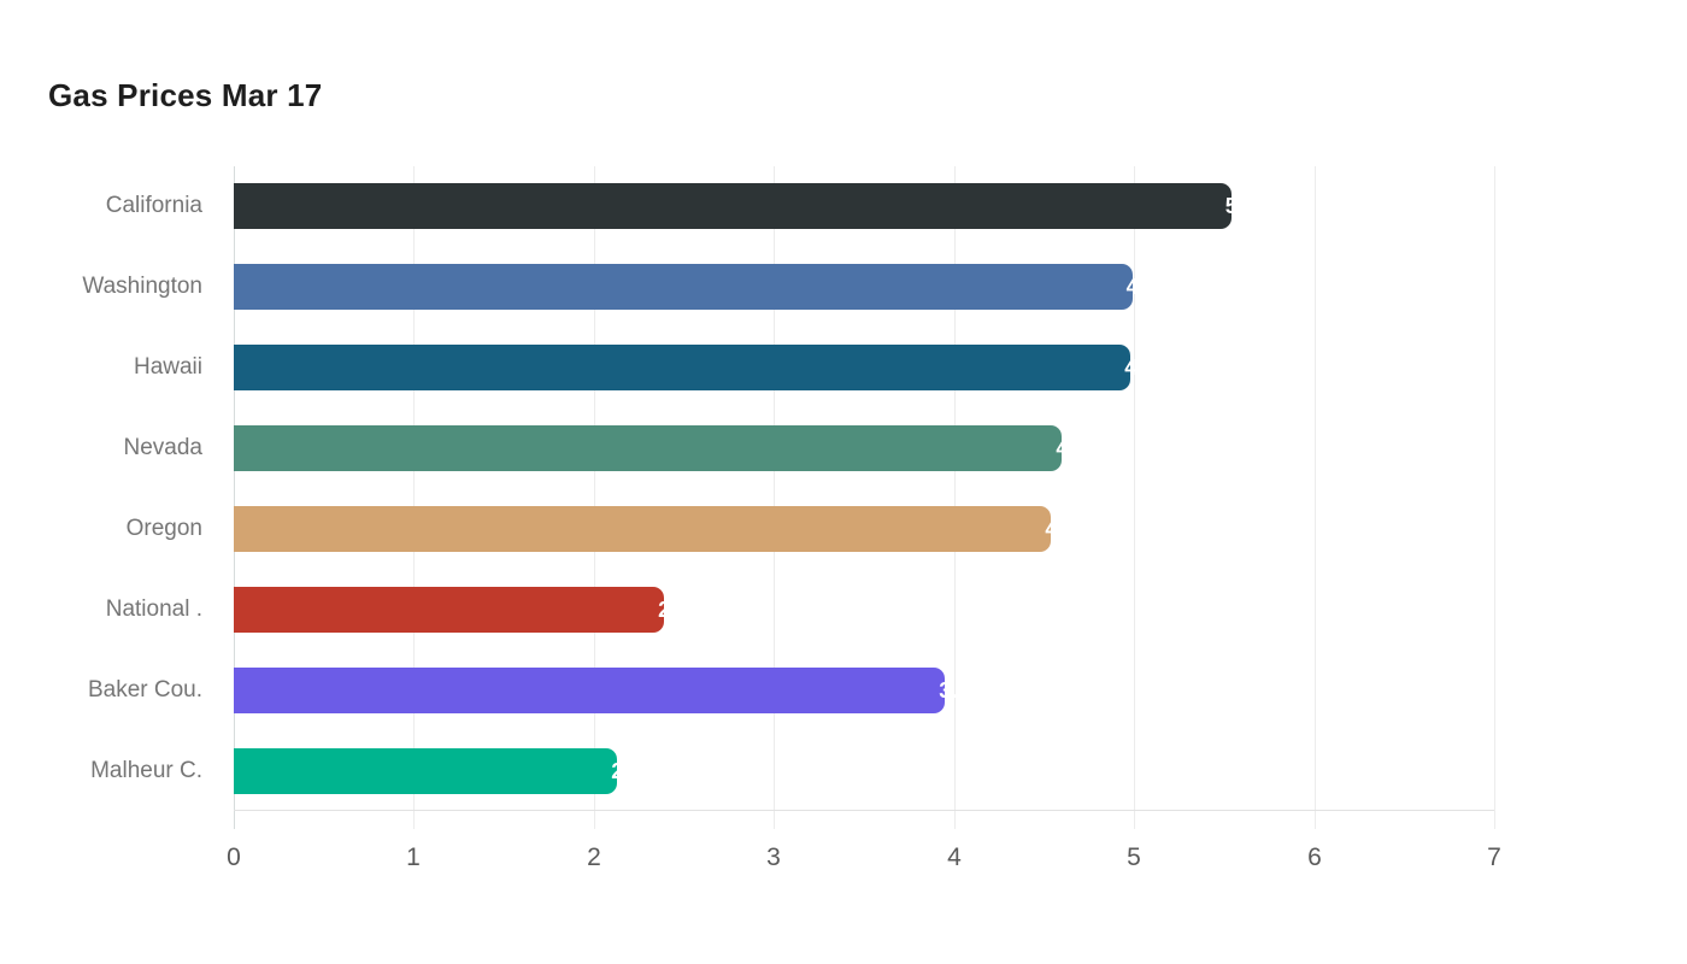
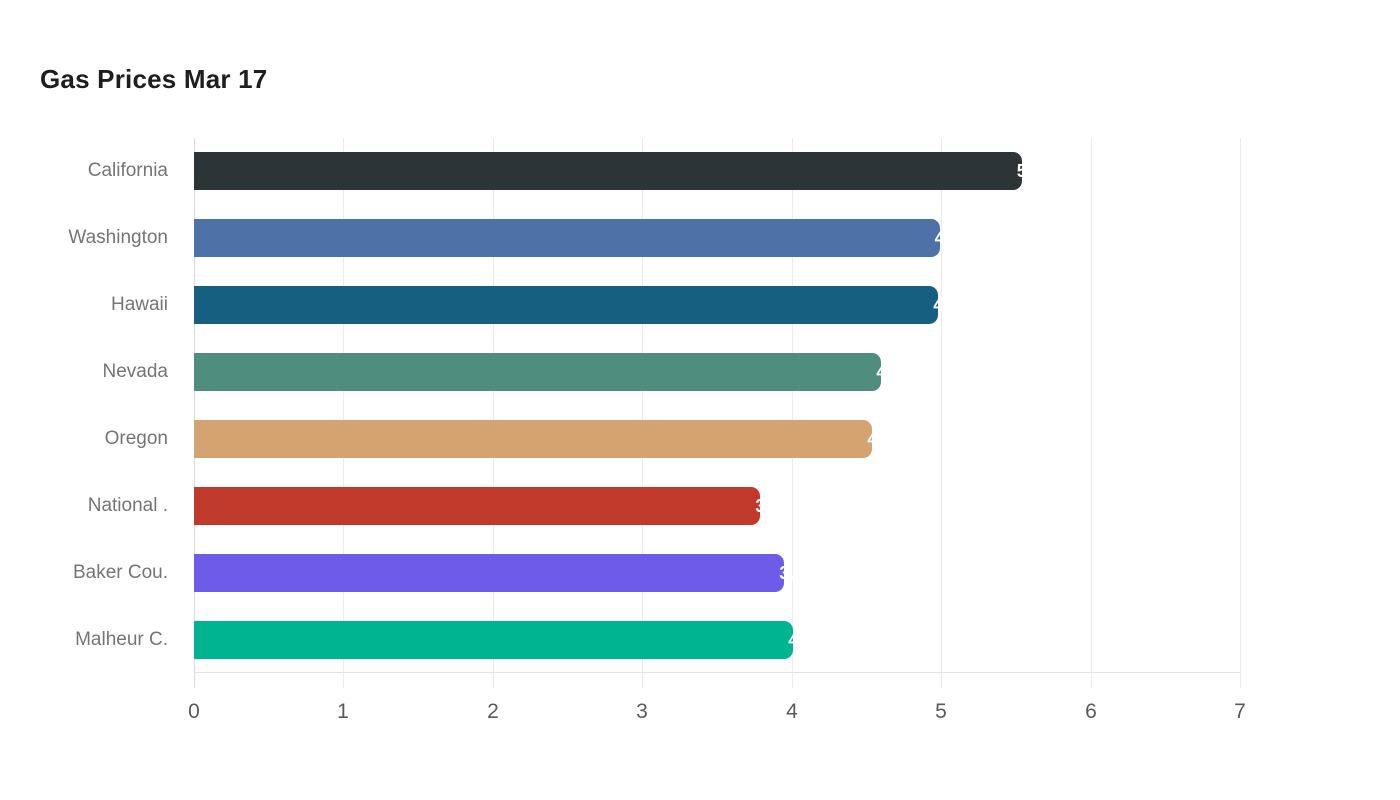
National .: 2.39 -> 3.79
Malheur C.: 2.13 -> 4.01
